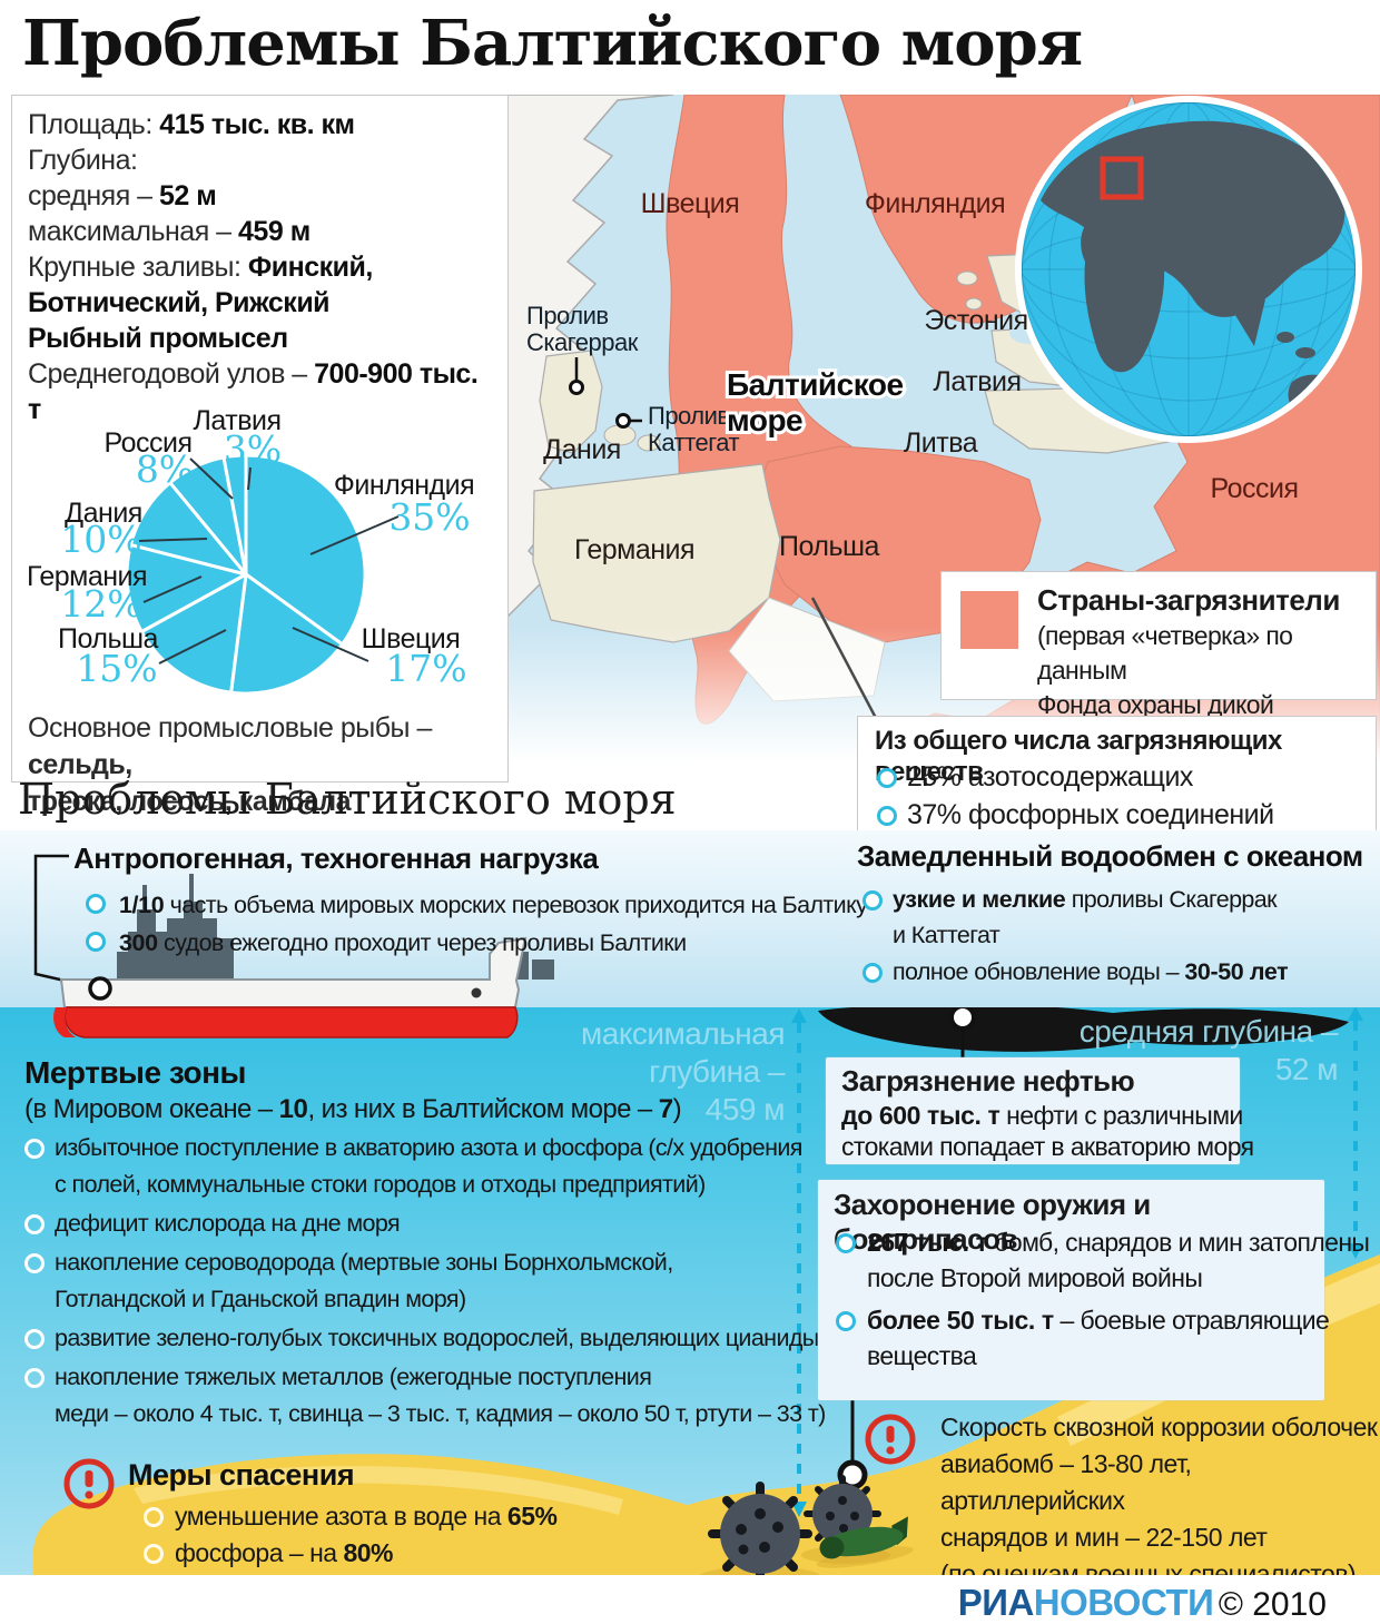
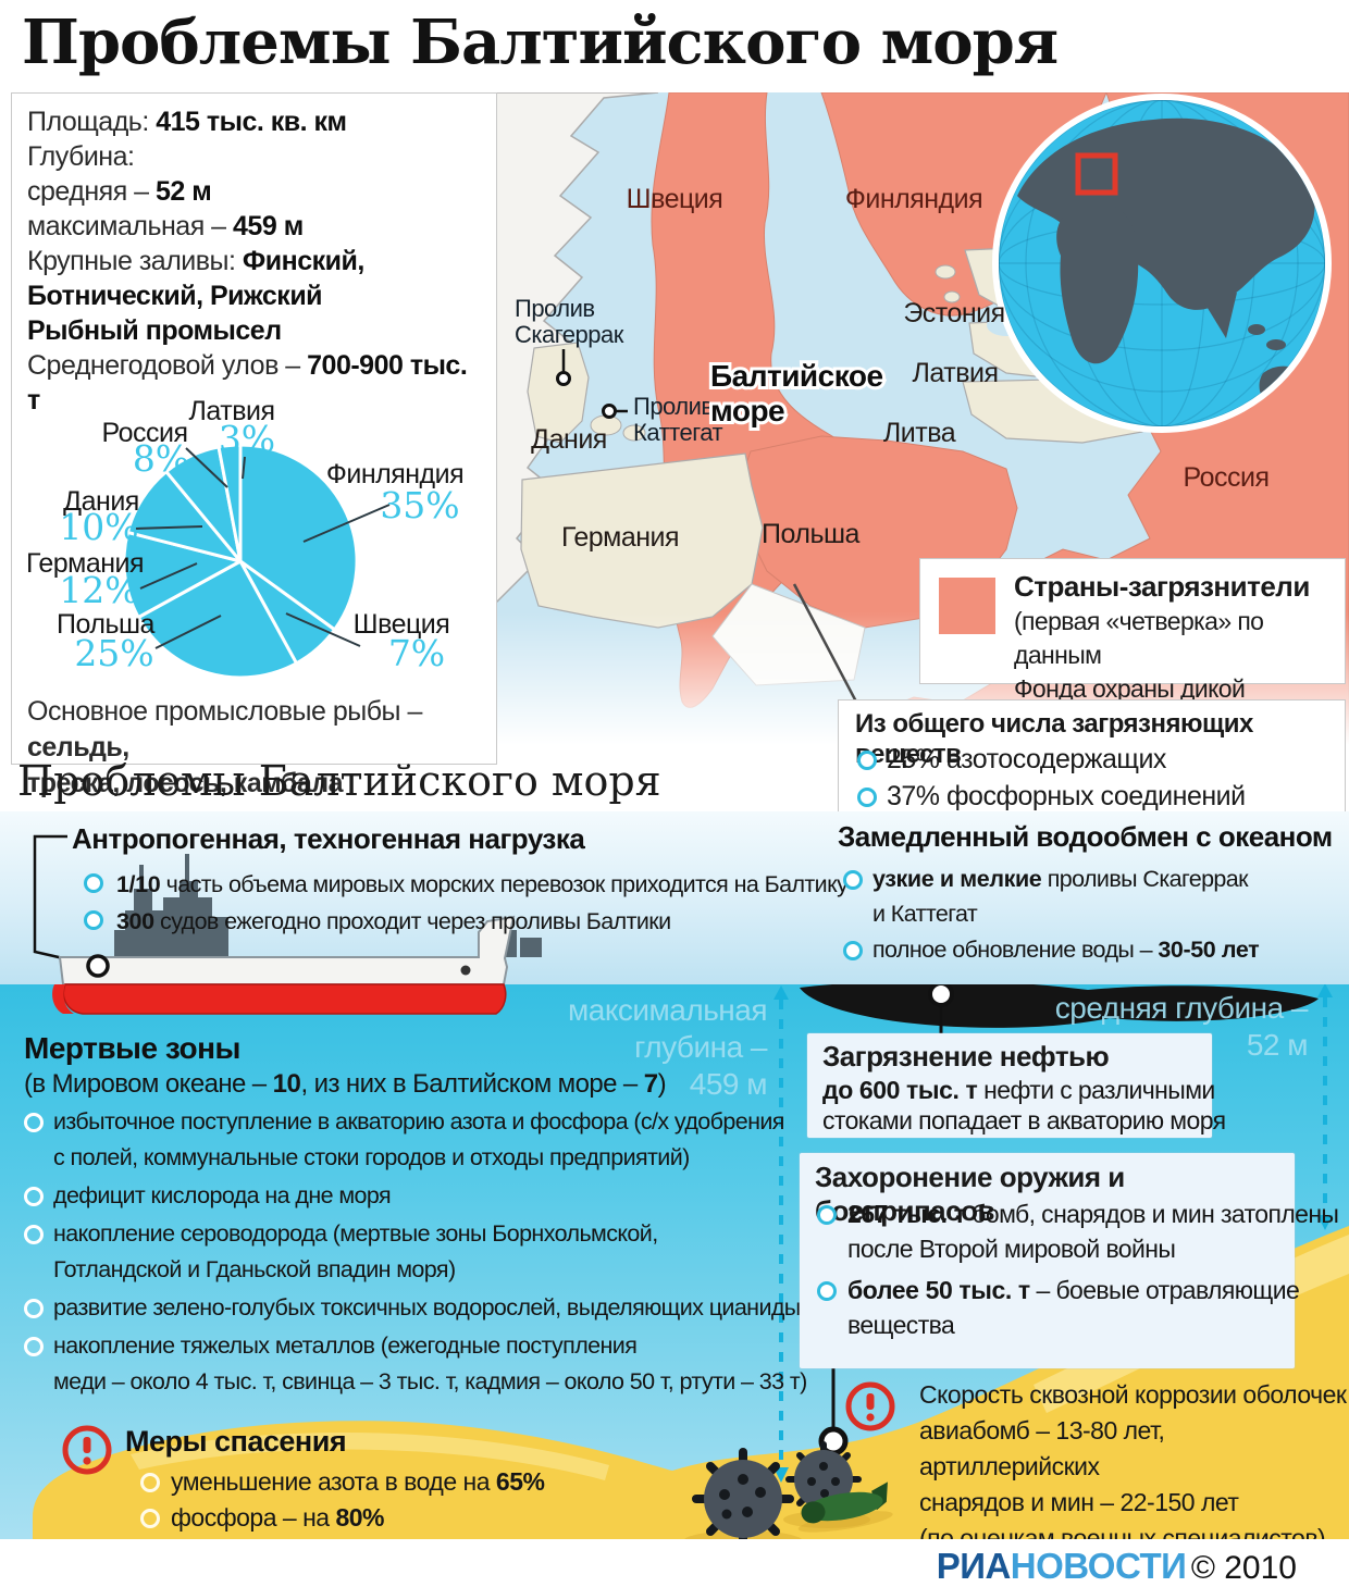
Швеция: 17% -> 7%
Польша: 15% -> 25%
